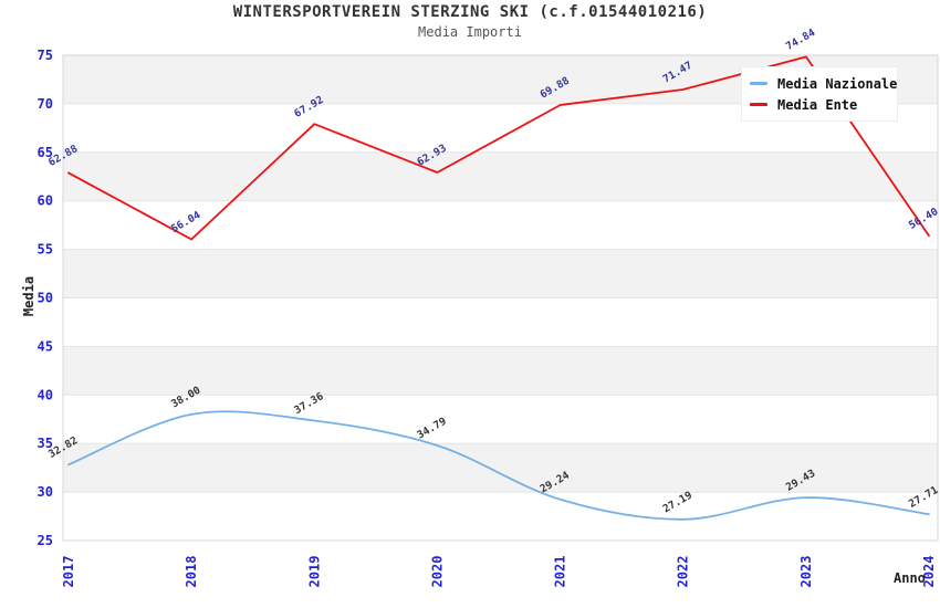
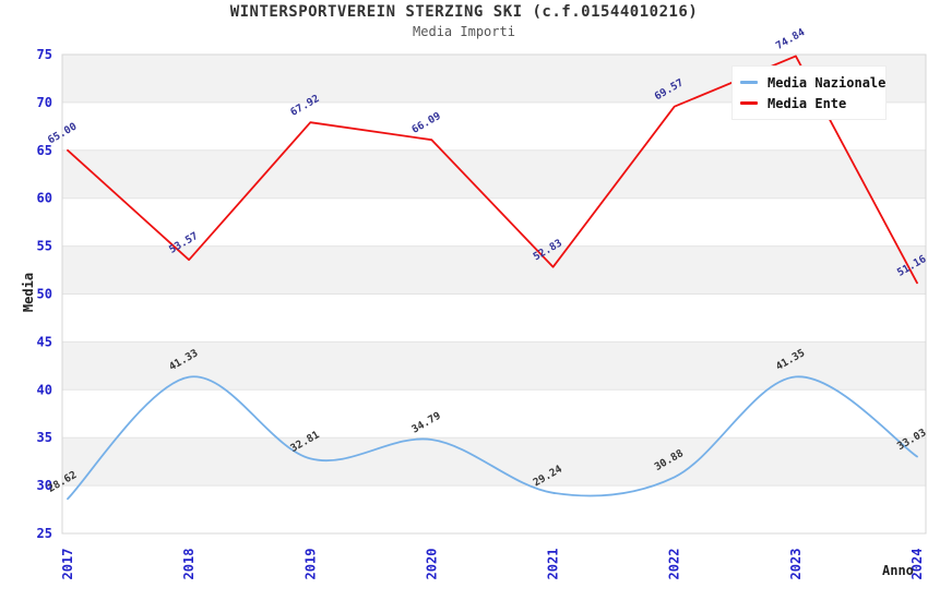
Media Nazionale/2017: 32.82 -> 28.62
Media Ente/2017: 62.88 -> 65.00
Media Nazionale/2018: 38.00 -> 41.33
Media Ente/2018: 56.04 -> 53.57
Media Nazionale/2019: 37.36 -> 32.81
Media Ente/2020: 62.93 -> 66.09
Media Ente/2021: 69.88 -> 52.83
Media Nazionale/2022: 27.19 -> 30.88
Media Ente/2022: 71.47 -> 69.57
Media Nazionale/2023: 29.43 -> 41.35
Media Nazionale/2024: 27.71 -> 33.03
Media Ente/2024: 56.40 -> 51.16
